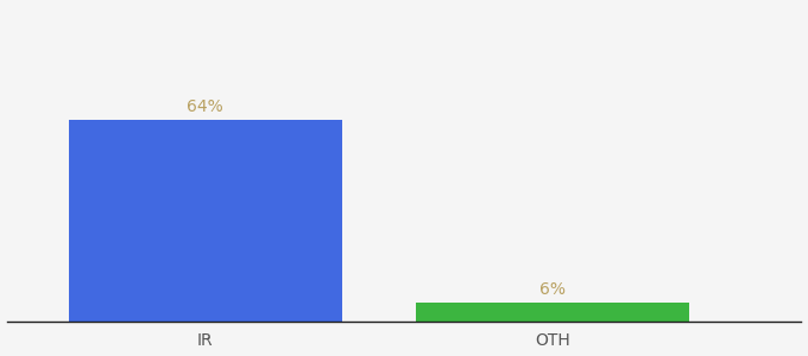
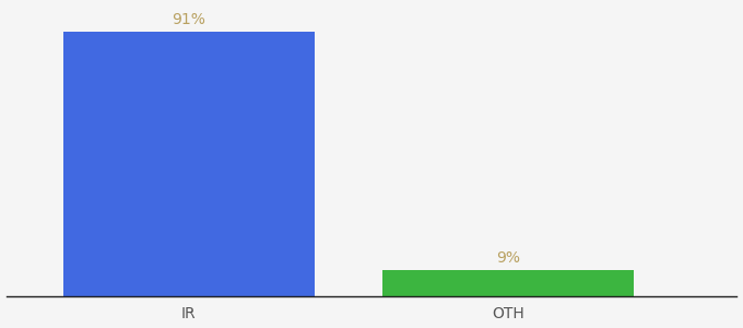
IR: 64% -> 91%
OTH: 6% -> 9%
